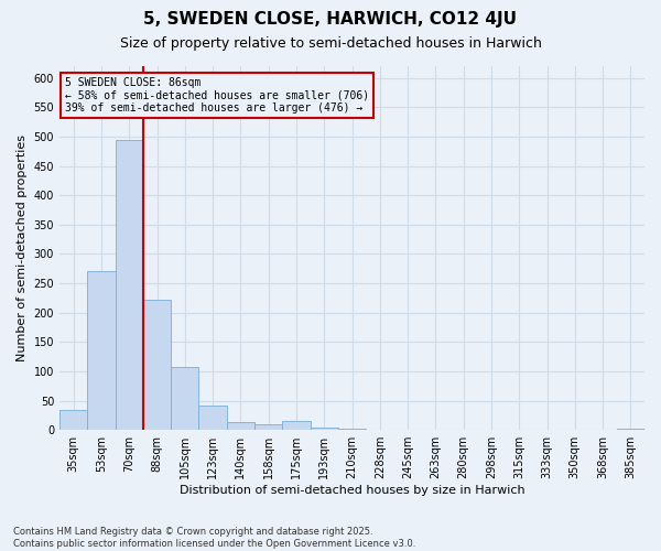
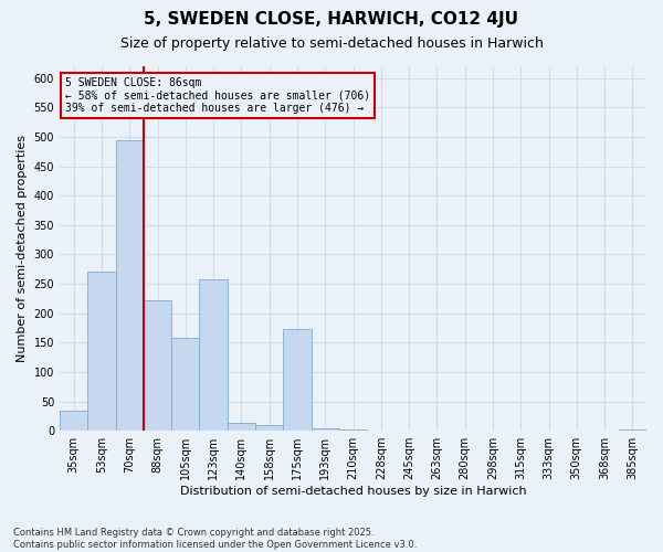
105sqm: 108 -> 158
123sqm: 42 -> 258
175sqm: 15 -> 174
